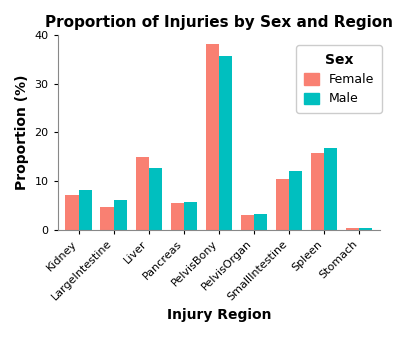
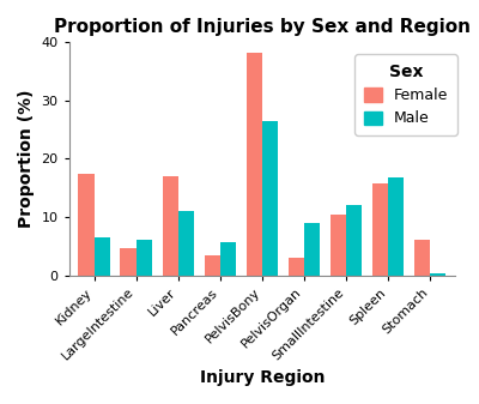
Female/Kidney: 7.2 -> 17.5
Male/Kidney: 8.1 -> 6.5
Female/Liver: 15.0 -> 17.0
Male/Liver: 12.7 -> 11.0
Female/Pancreas: 5.5 -> 3.5
Male/PelvisBony: 35.8 -> 26.5
Male/PelvisOrgan: 3.1 -> 9.0
Female/Stomach: 0.4 -> 6.0
